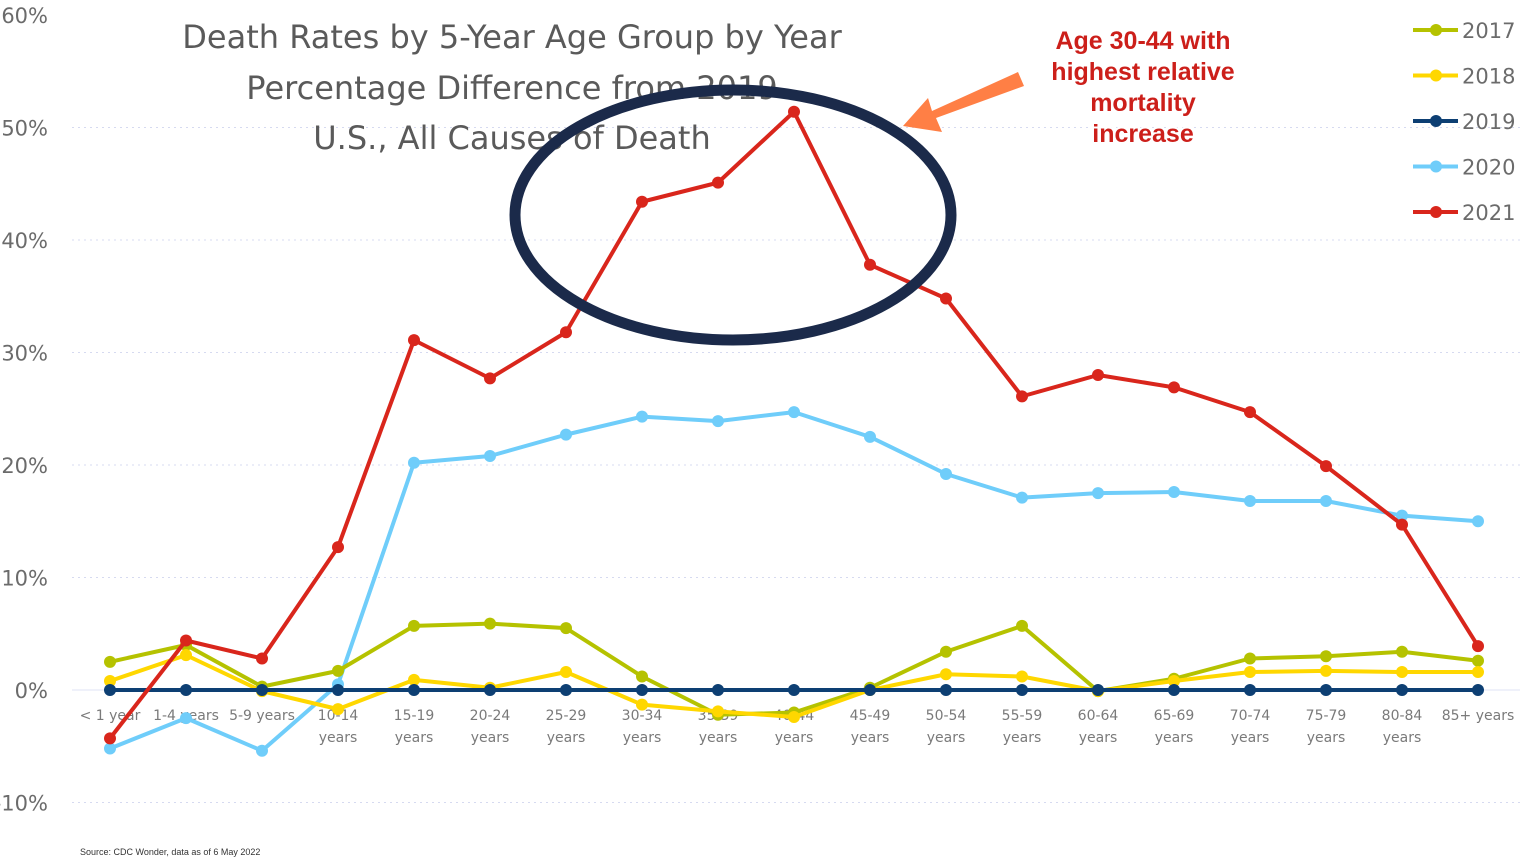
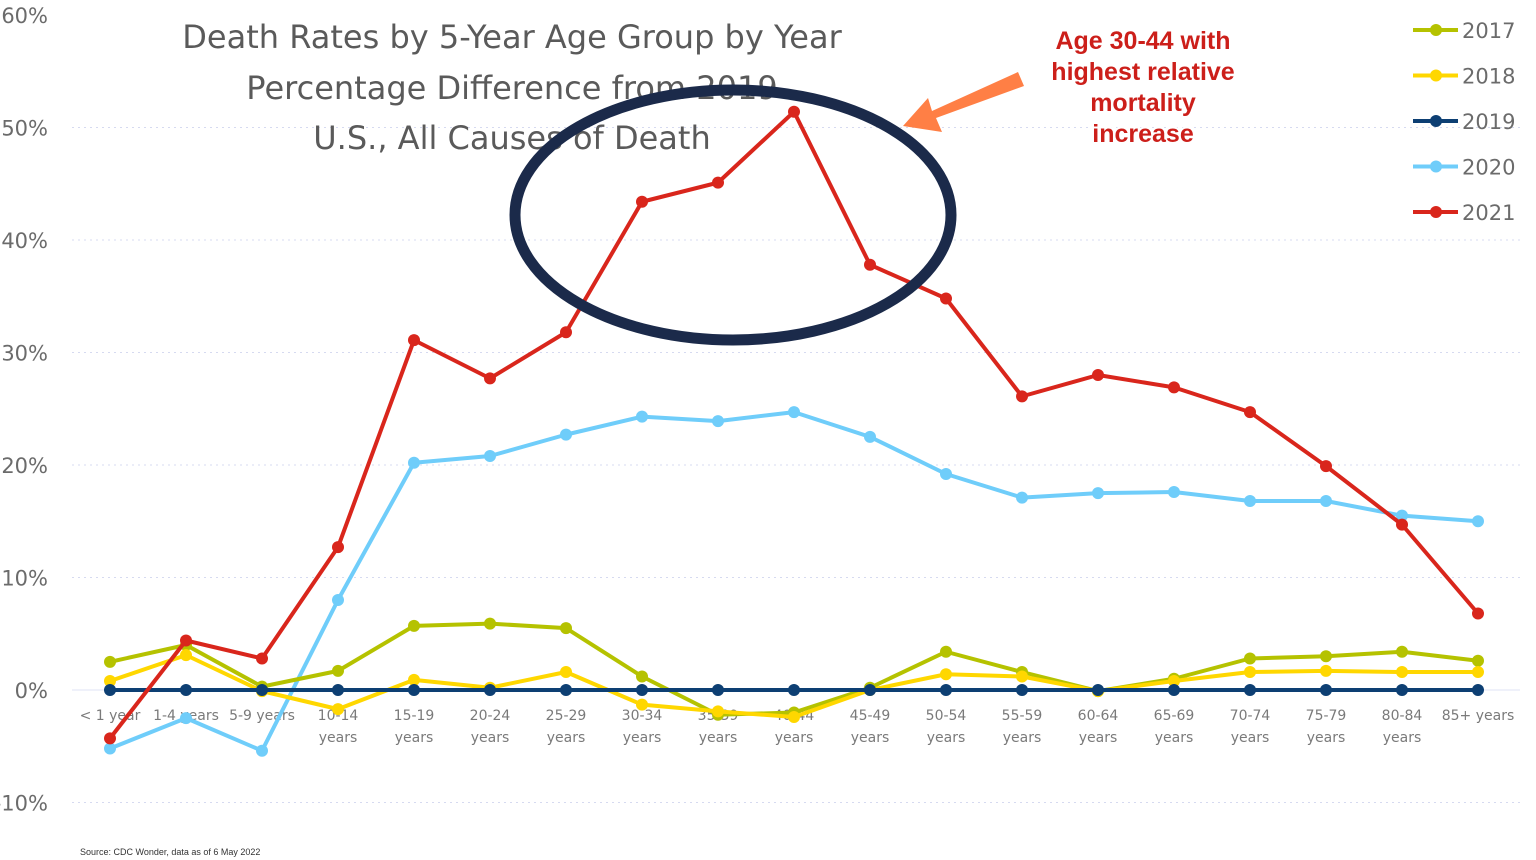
2020/10-14 years: 0.5% -> 8.0%
2017/55-59 years: 5.7% -> 1.6%
2021/85+ years: 3.9% -> 6.8%
